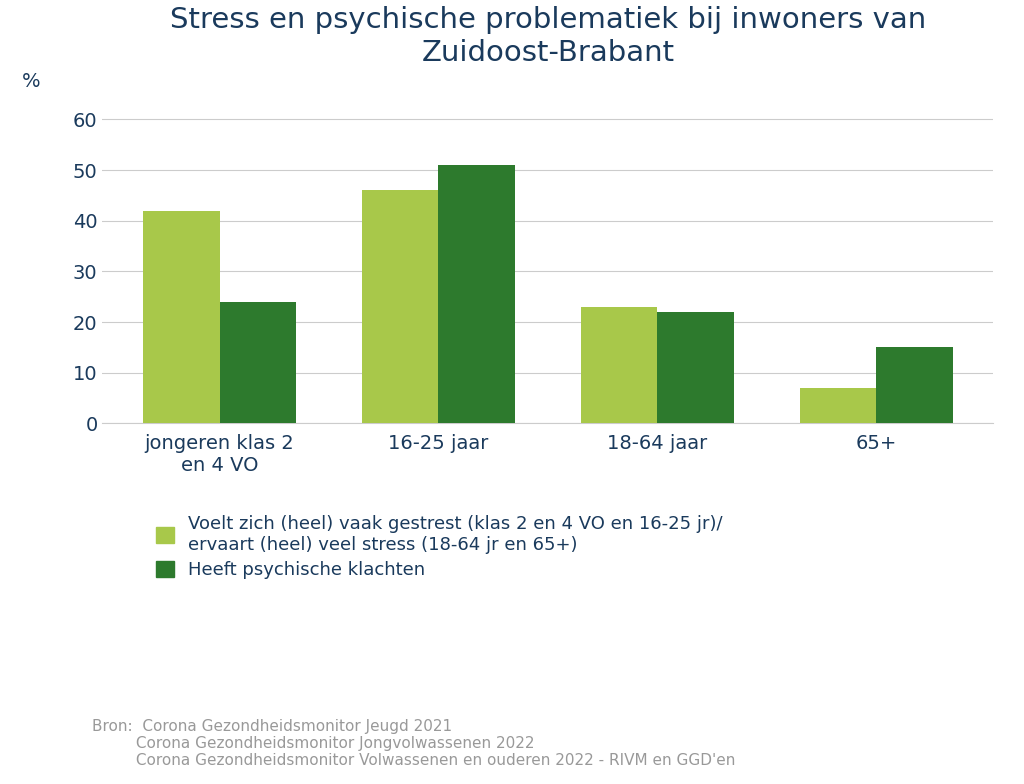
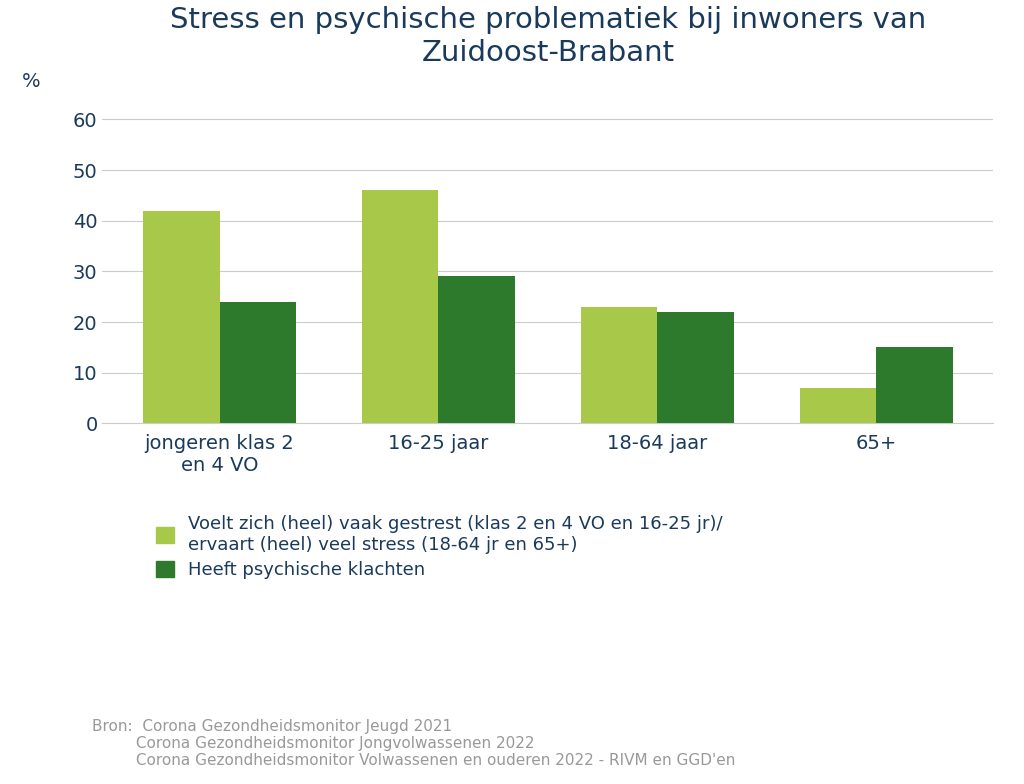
Heeft psychische klachten/16-25 jaar: 51 -> 29
